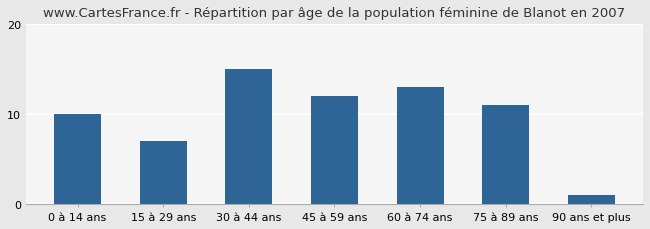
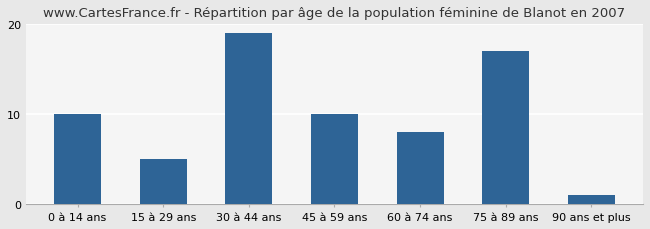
15 à 29 ans: 7 -> 5
30 à 44 ans: 15 -> 19
45 à 59 ans: 12 -> 10
60 à 74 ans: 13 -> 8
75 à 89 ans: 11 -> 17
